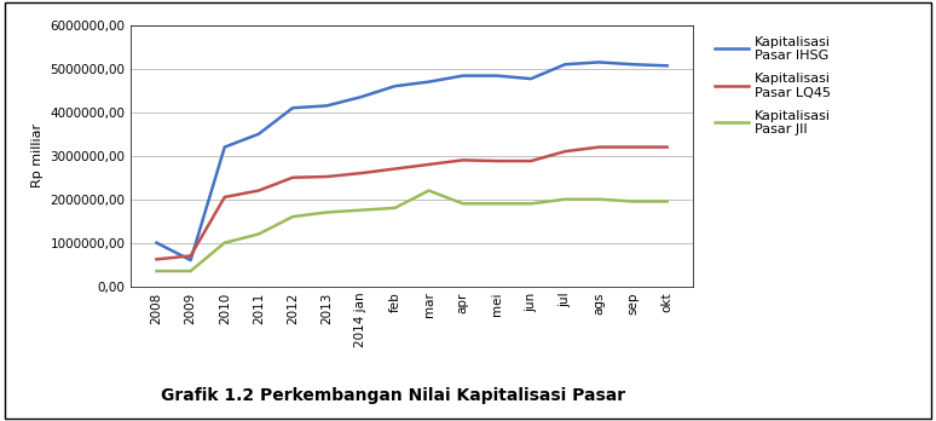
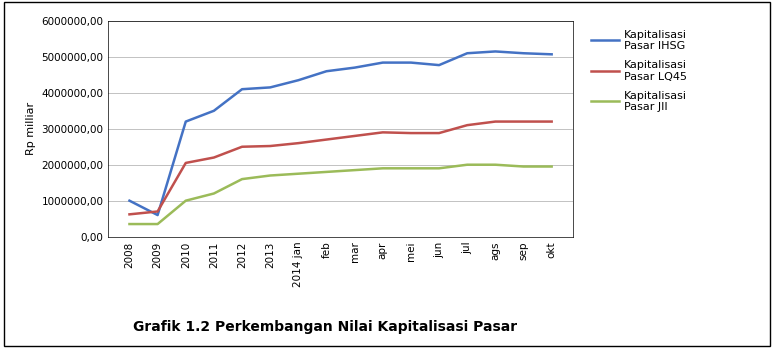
Kapitalisasi Pasar JII/mar: 2200000 -> 1850000
